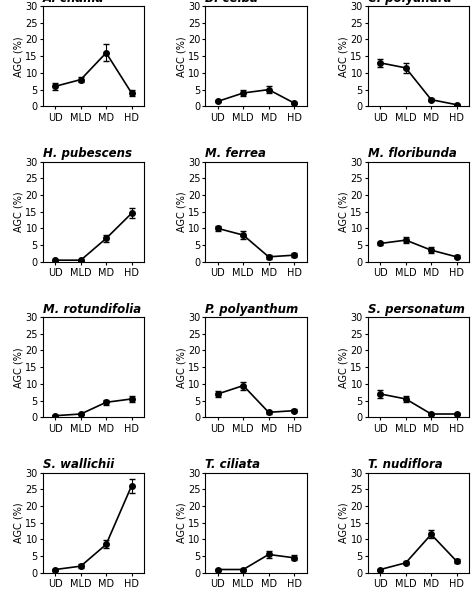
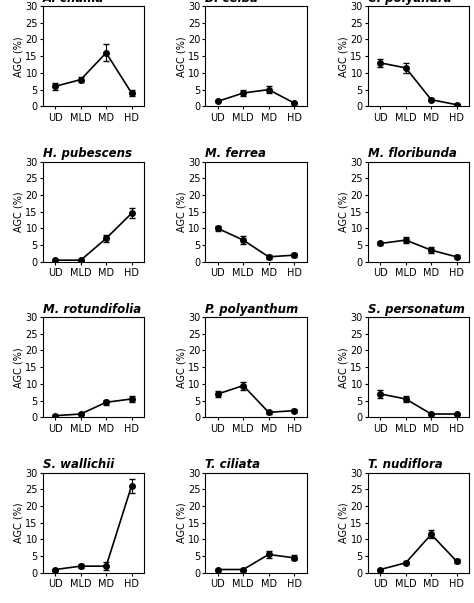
M. ferrea/MLD: 8.0 -> 6.5
S. wallichii/MD: 8.5 -> 2.0
